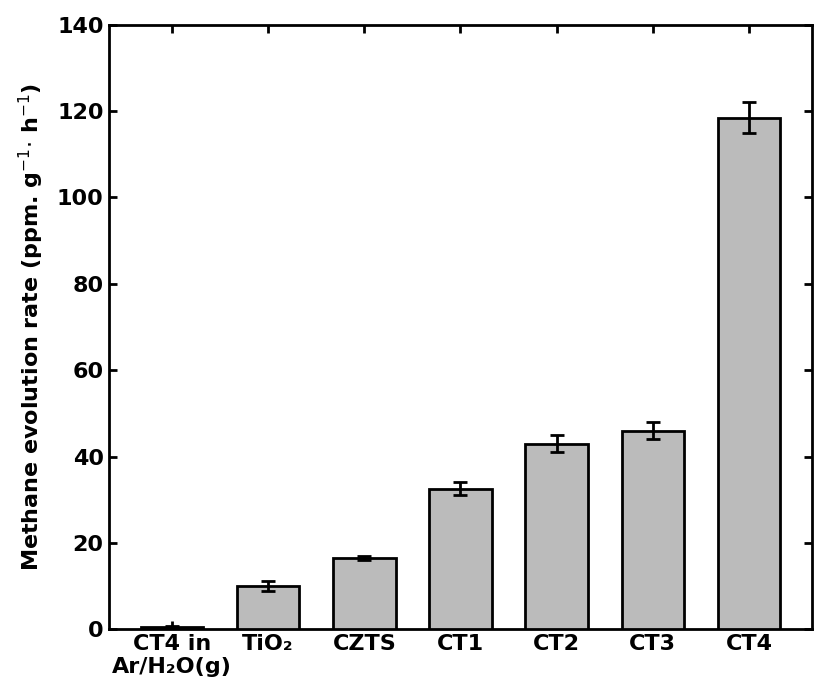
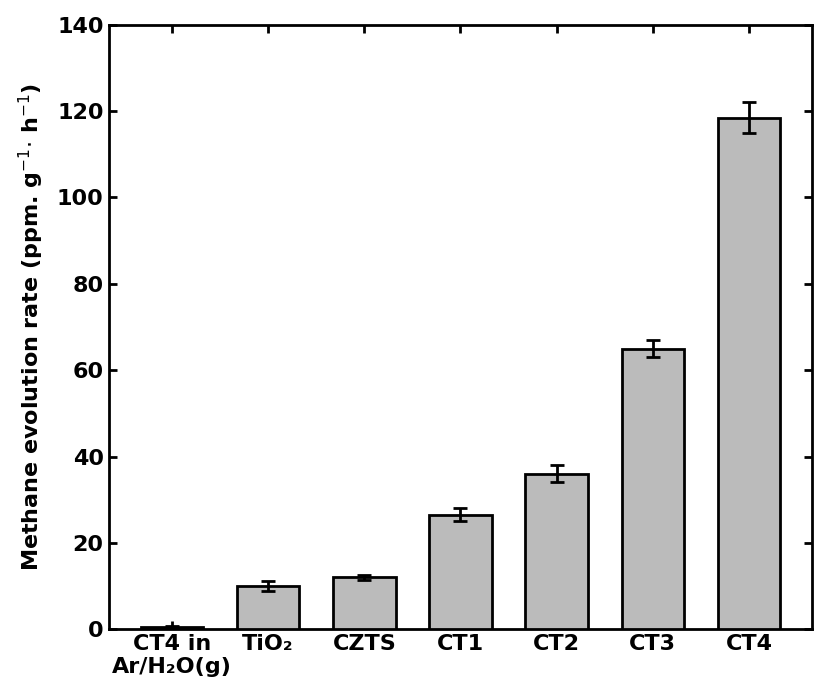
CZTS: 16.5 -> 12.0
CT1: 32.5 -> 26.5
CT2: 43.0 -> 36.0
CT3: 46.0 -> 65.0
